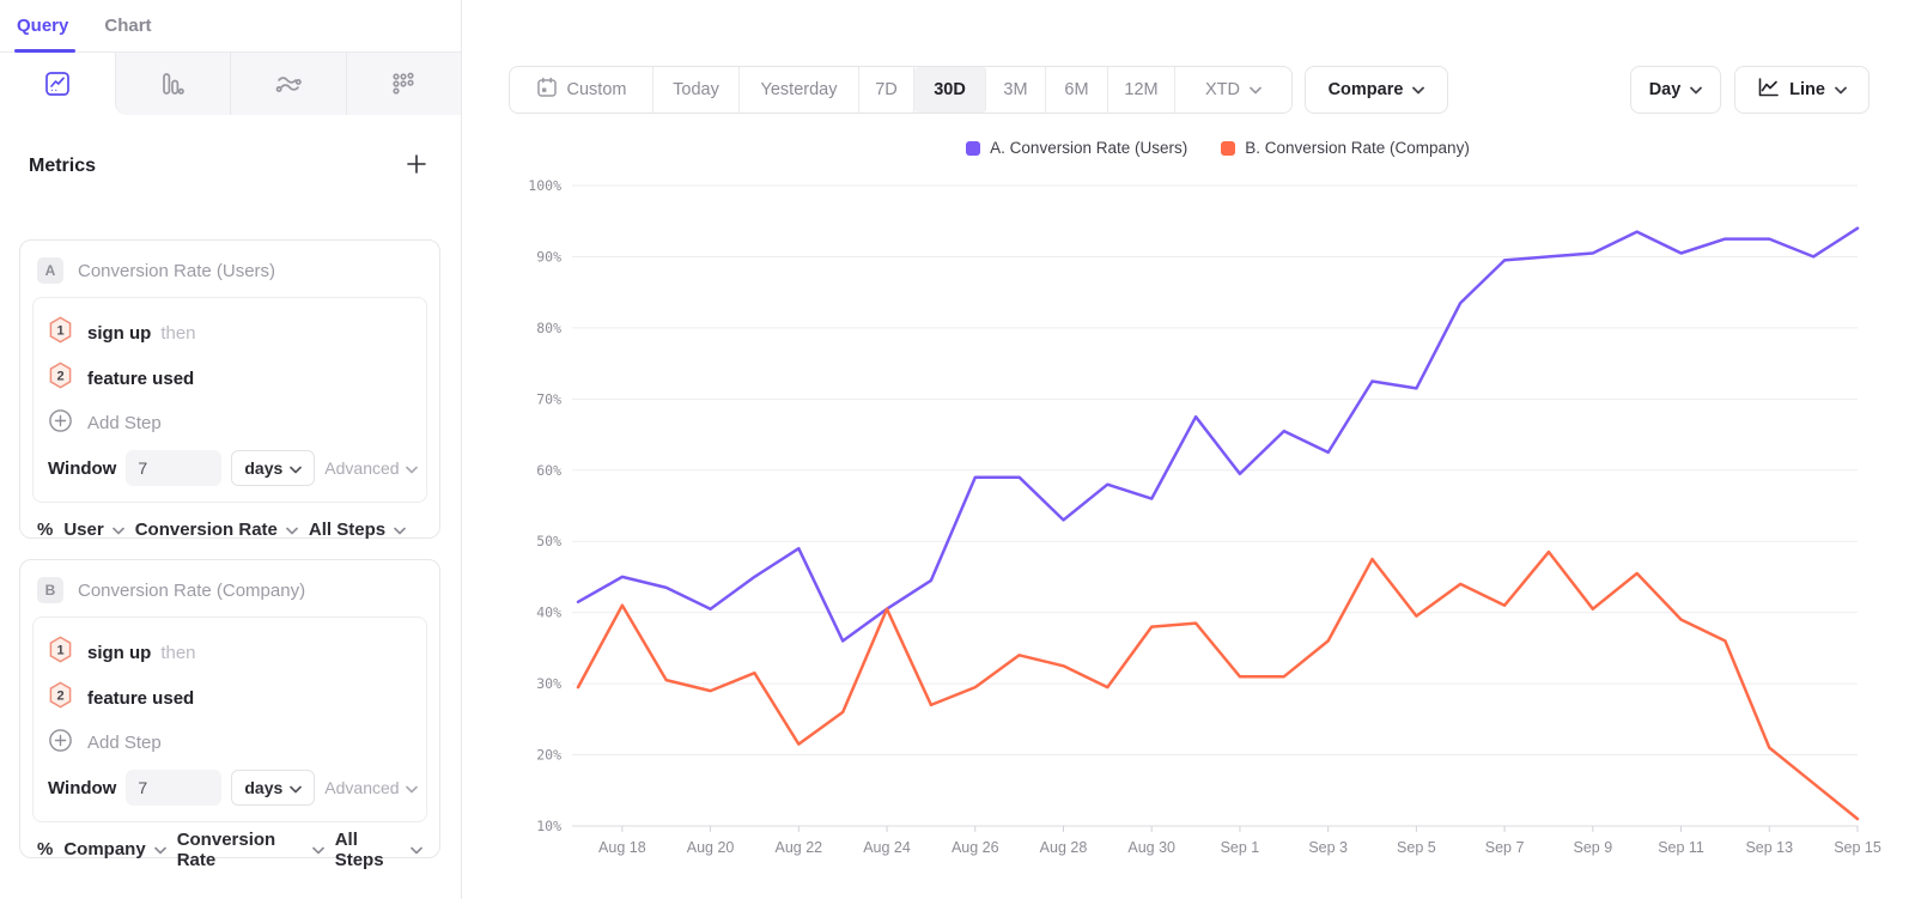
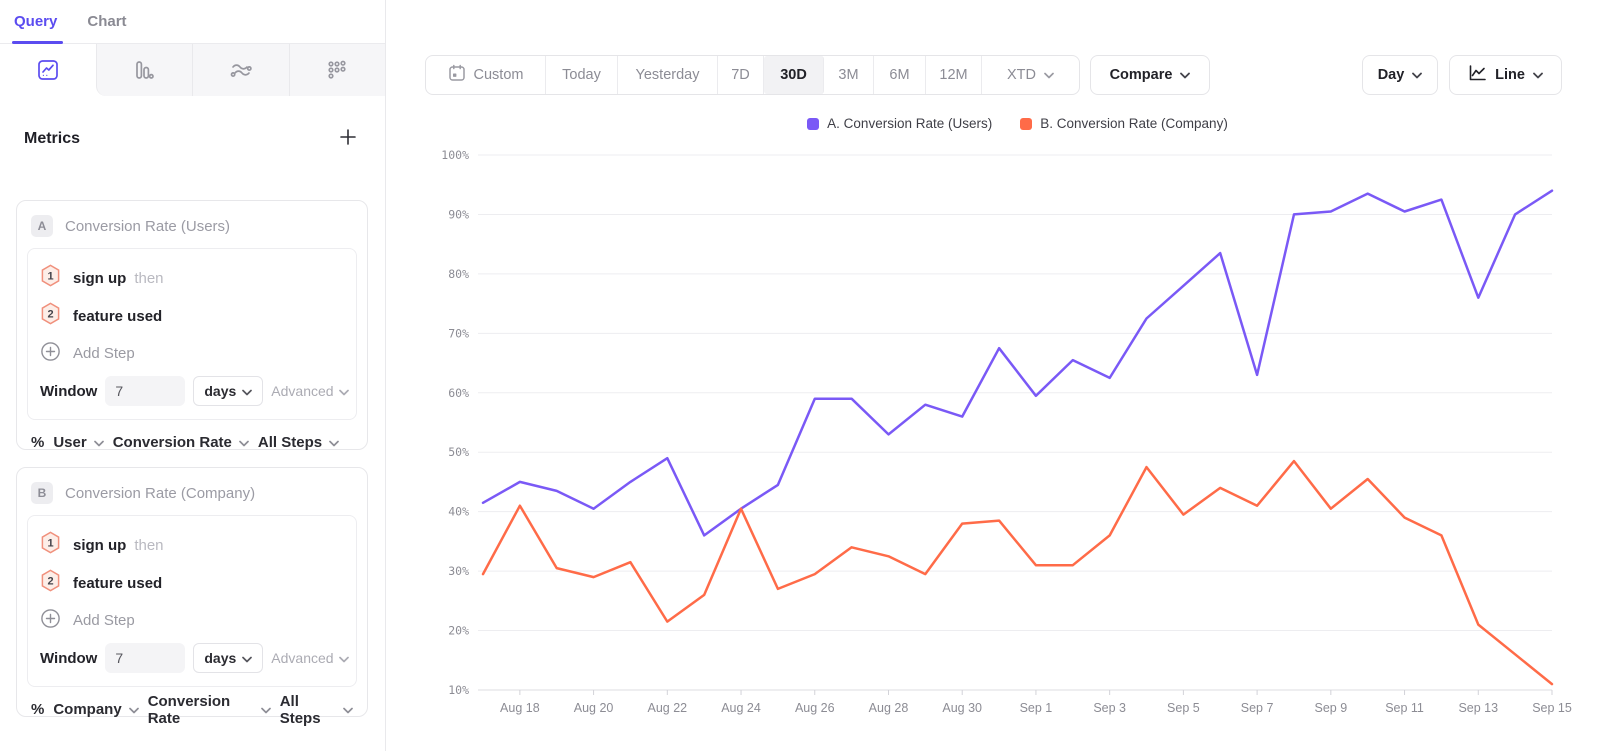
A. Conversion Rate (Users)/Sep 5: 72% -> 78%
A. Conversion Rate (Users)/Sep 7: 90% -> 63%
A. Conversion Rate (Users)/Sep 13: 92% -> 76%
